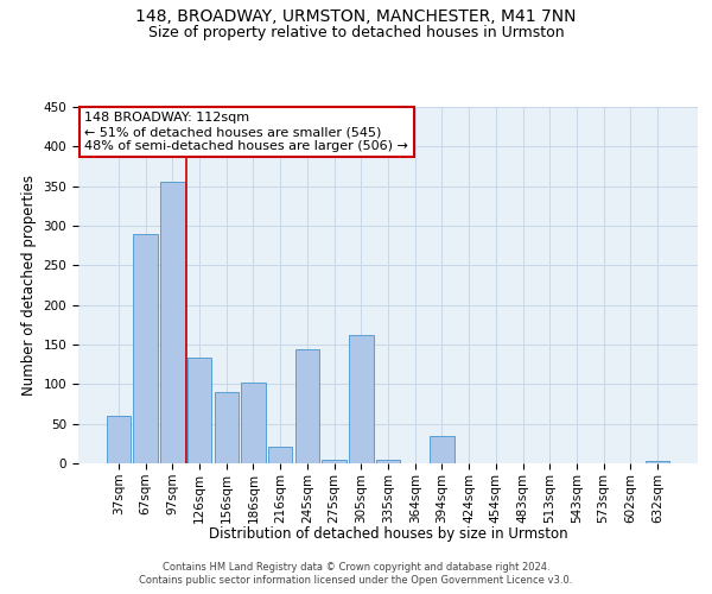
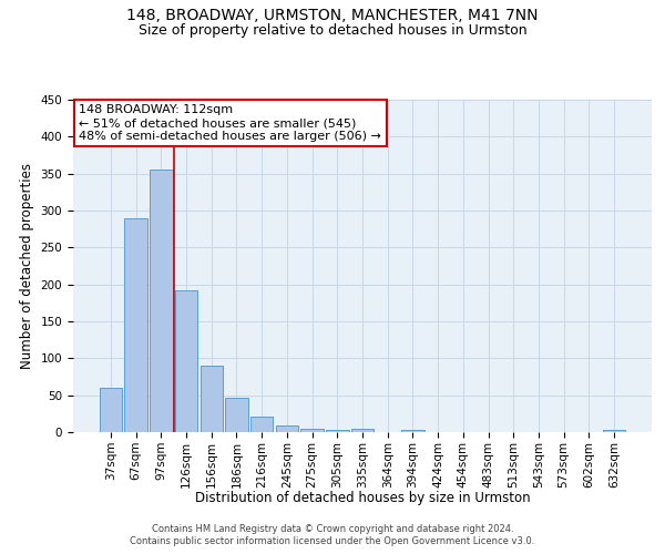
126sqm: 134 -> 192
186sqm: 102 -> 46
245sqm: 144 -> 9
305sqm: 162 -> 3
394sqm: 34 -> 3
